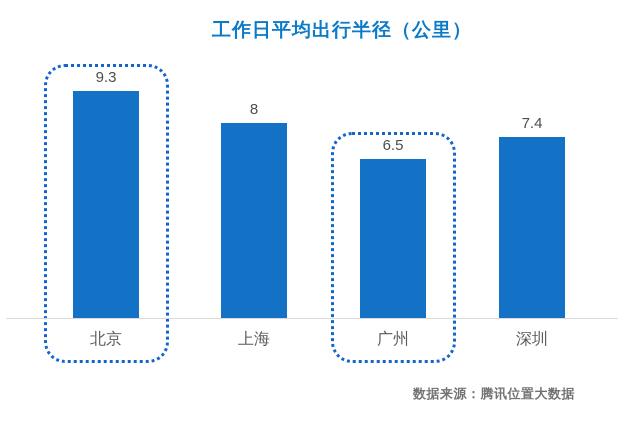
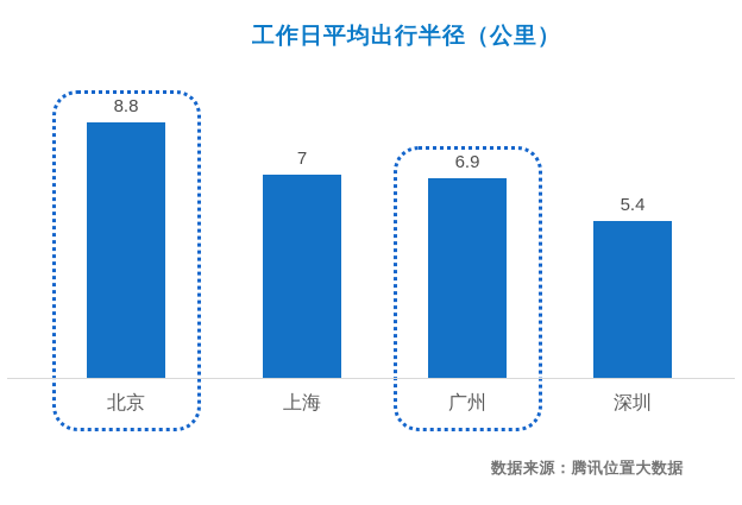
北京: 9.3 -> 8.8
上海: 8 -> 7
广州: 6.5 -> 6.9
深圳: 7.4 -> 5.4
